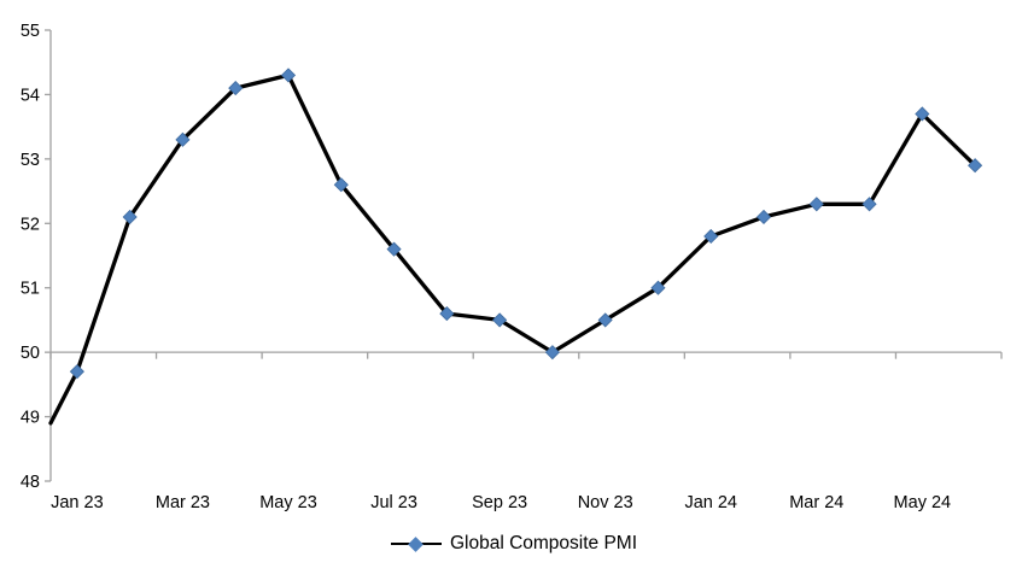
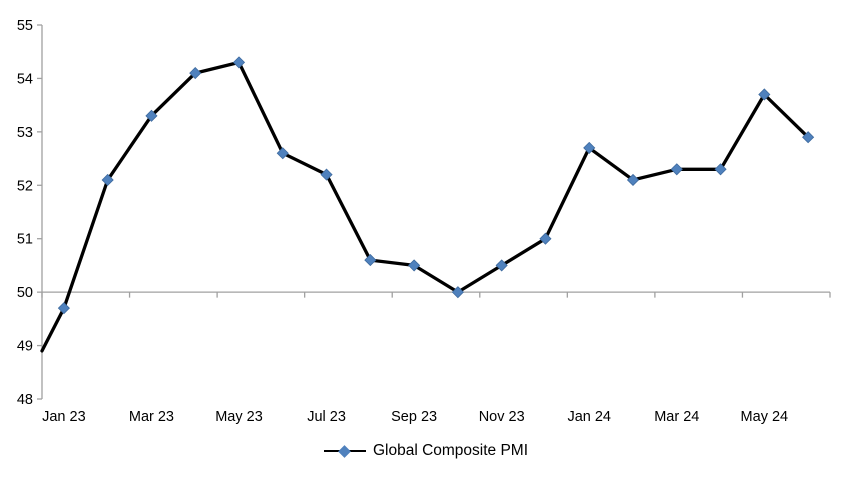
Jul 23: 51.6 -> 52.2
Jan 24: 51.8 -> 52.7
